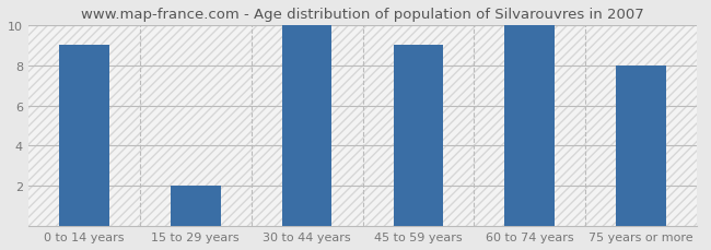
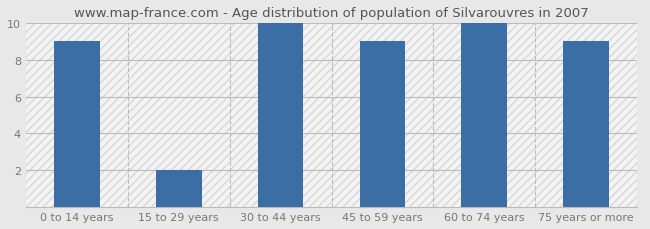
75 years or more: 8 -> 9
